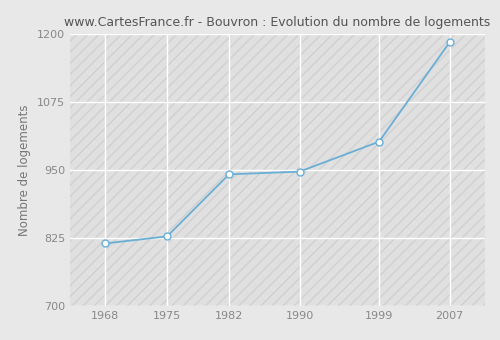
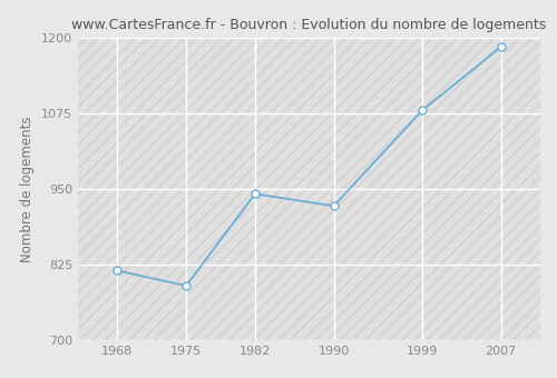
1975: 828 -> 790
1990: 947 -> 922
1999: 1002 -> 1080
